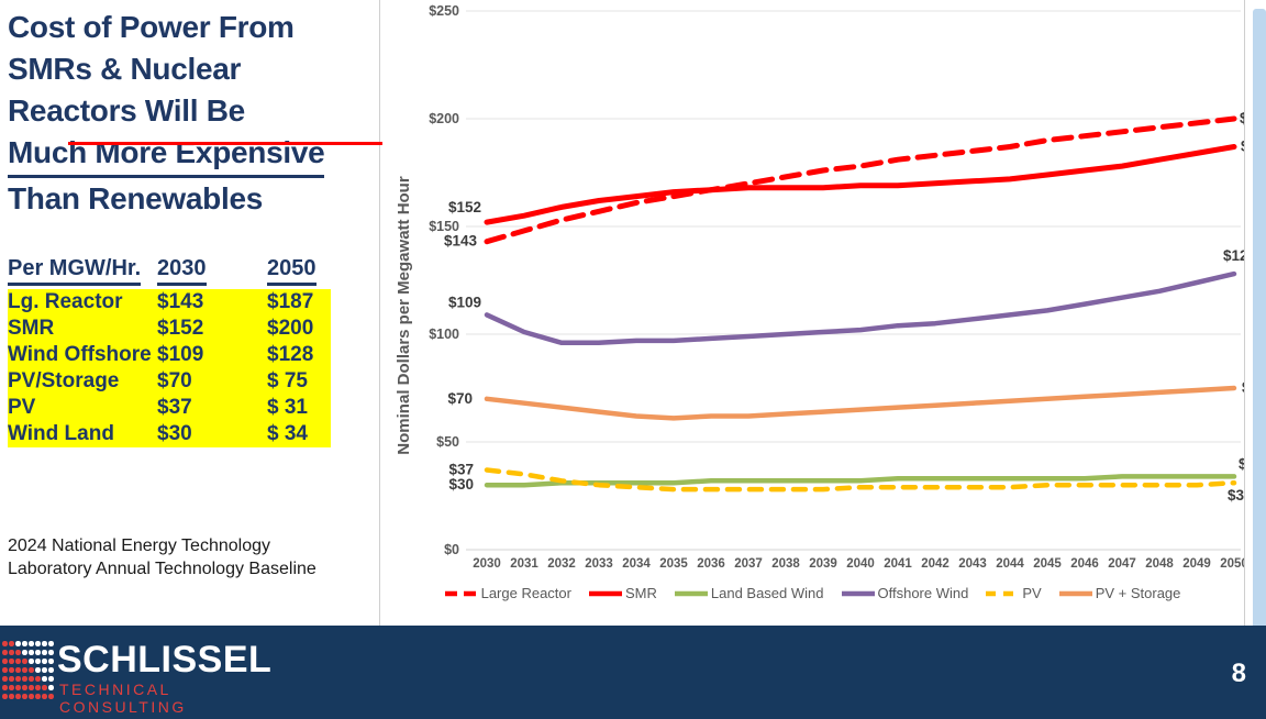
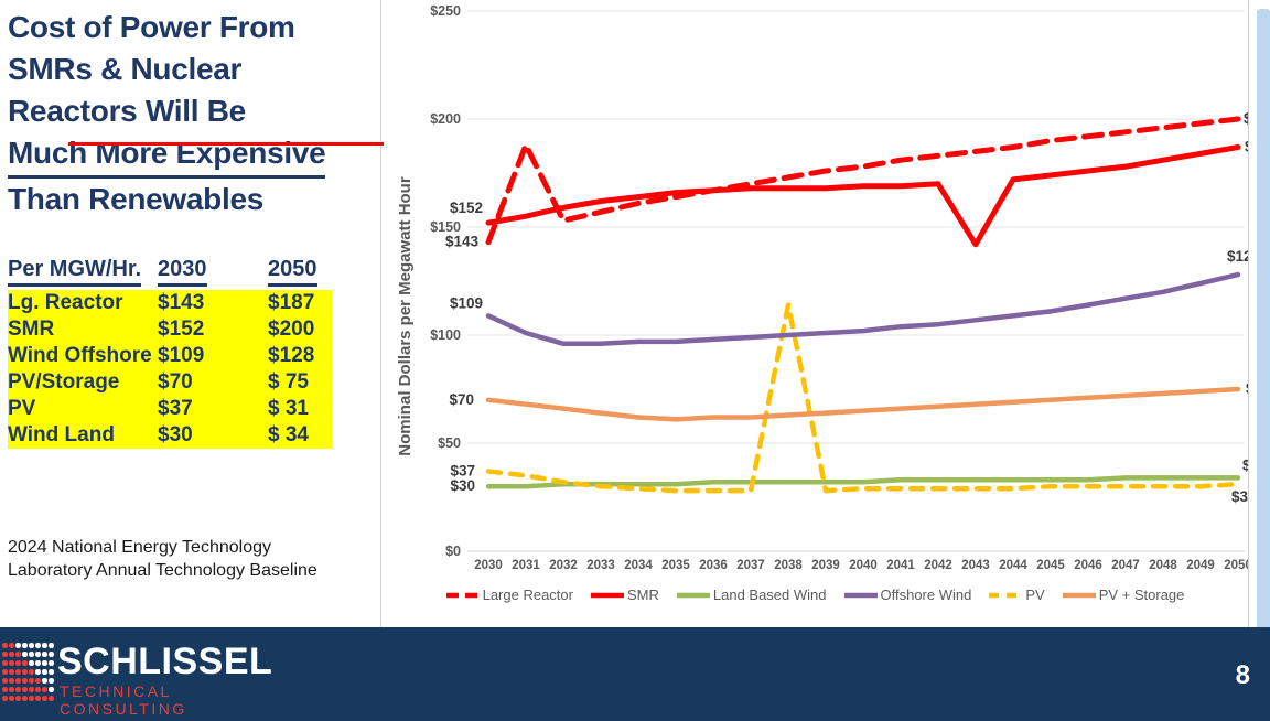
Large Reactor/2031: $148 -> $188
PV/2038: $28 -> $114
SMR/2043: $171 -> $142
